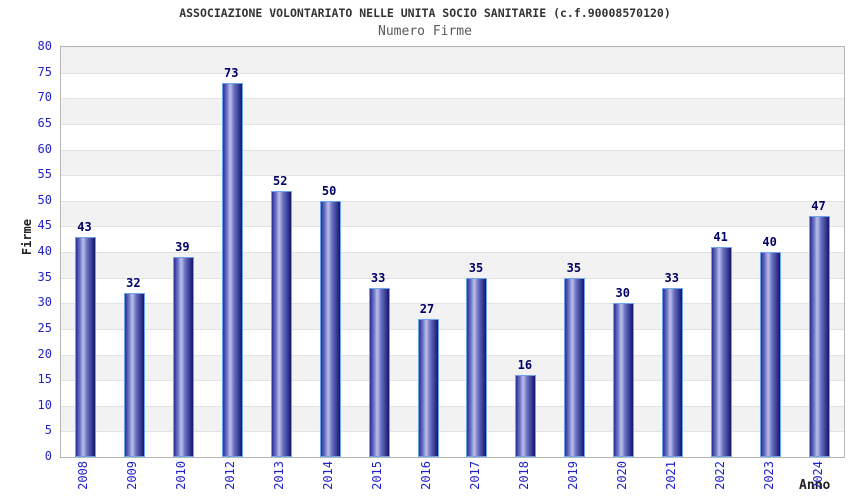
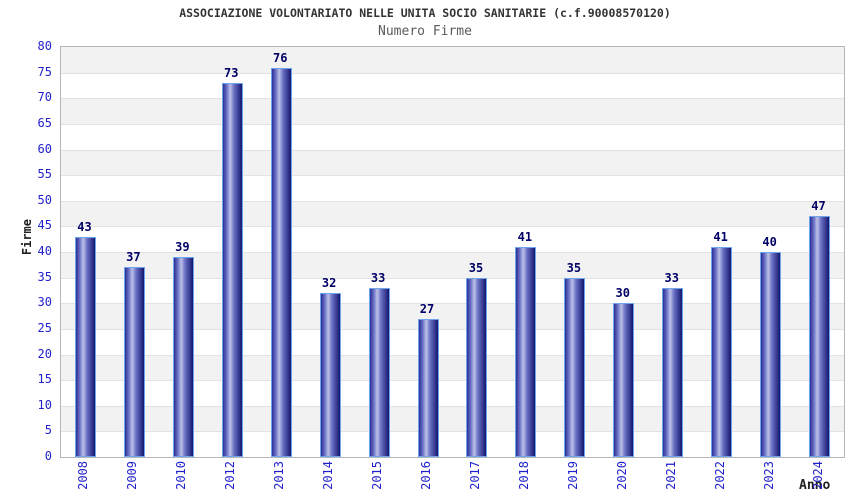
2009: 32 -> 37
2013: 52 -> 76
2014: 50 -> 32
2018: 16 -> 41
